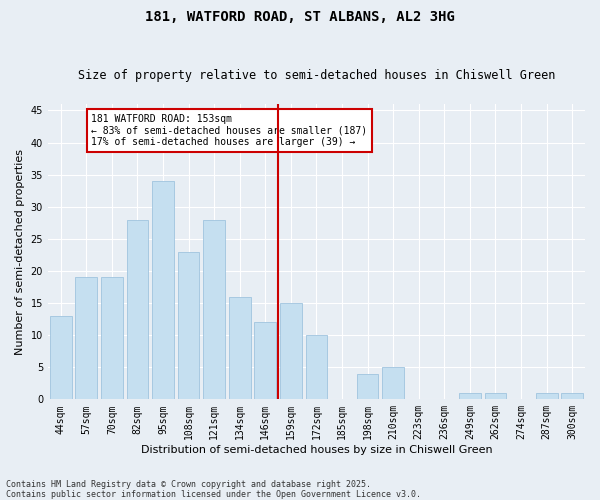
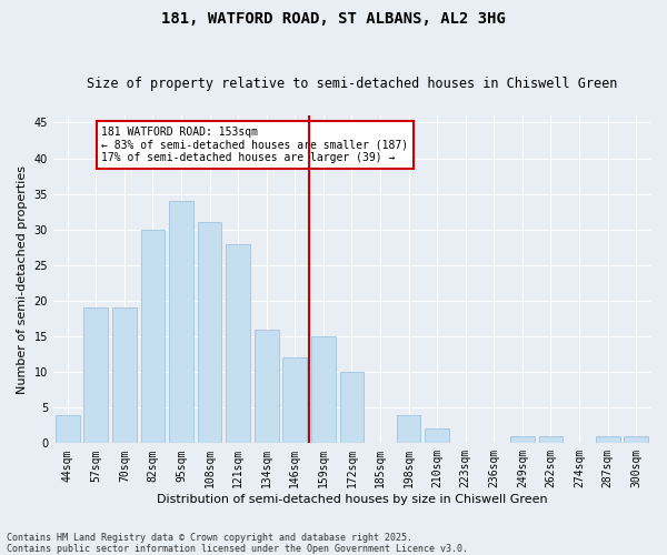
44sqm: 13 -> 4
82sqm: 28 -> 30
108sqm: 23 -> 31
210sqm: 5 -> 2
